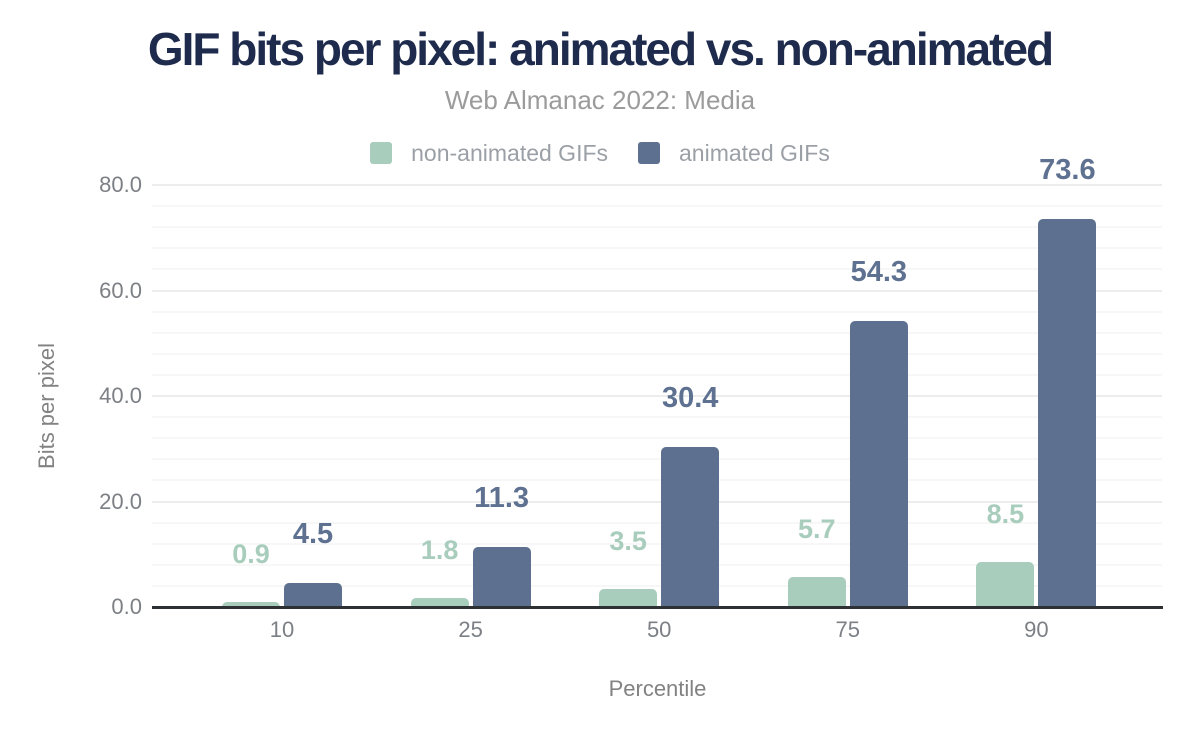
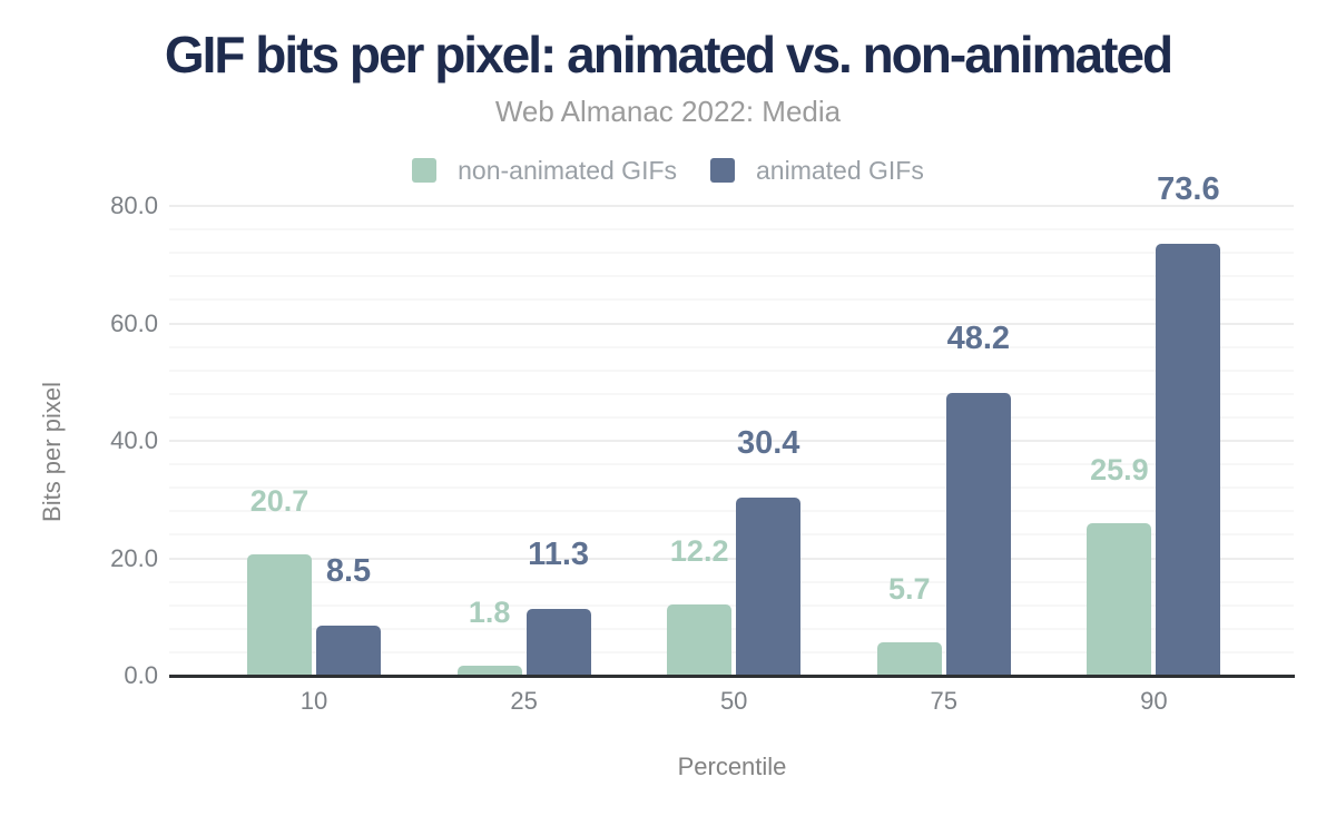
non-animated GIFs/10: 0.9 -> 20.7
animated GIFs/10: 4.5 -> 8.5
non-animated GIFs/50: 3.5 -> 12.2
animated GIFs/75: 54.3 -> 48.2
non-animated GIFs/90: 8.5 -> 25.9
